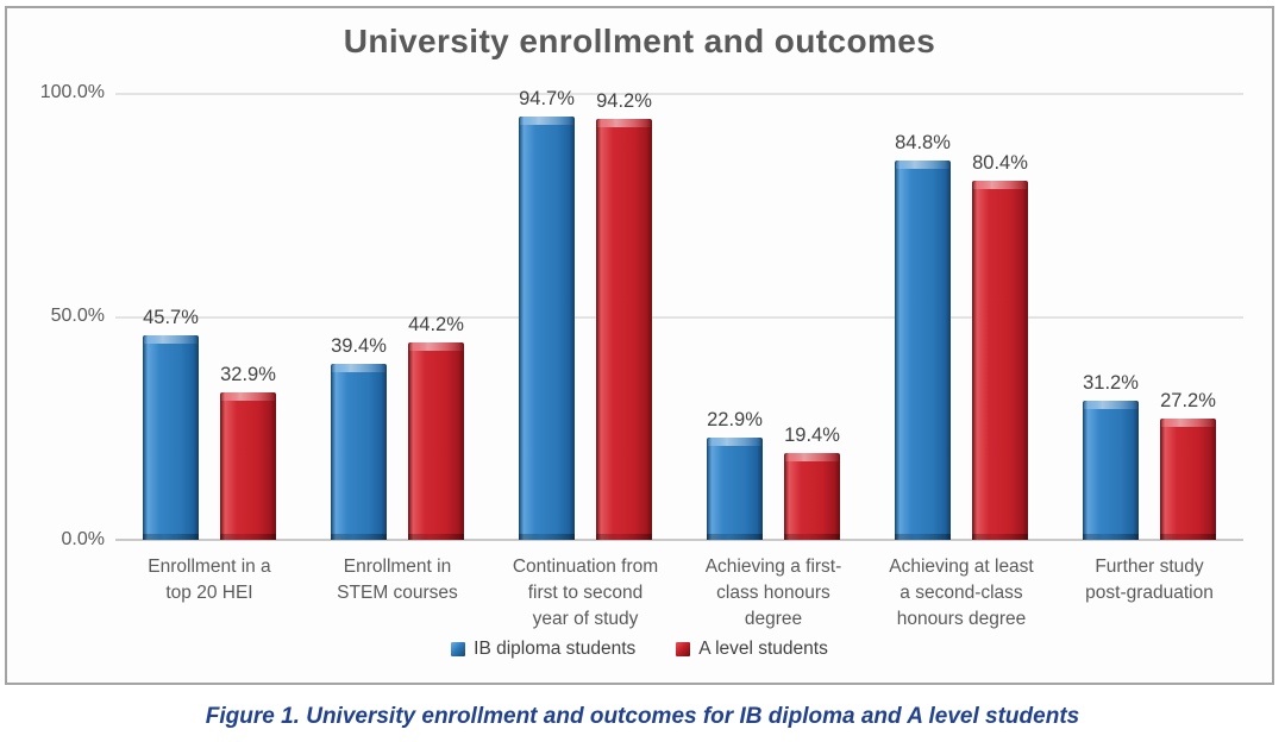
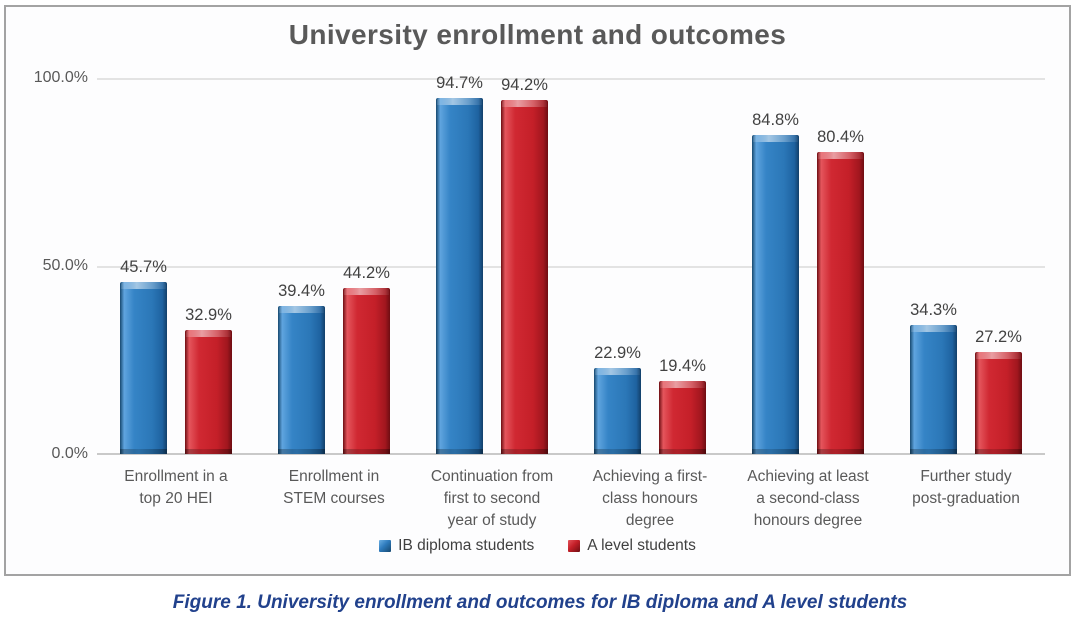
IB diploma students/Further study post-graduation: 31.2% -> 34.3%
